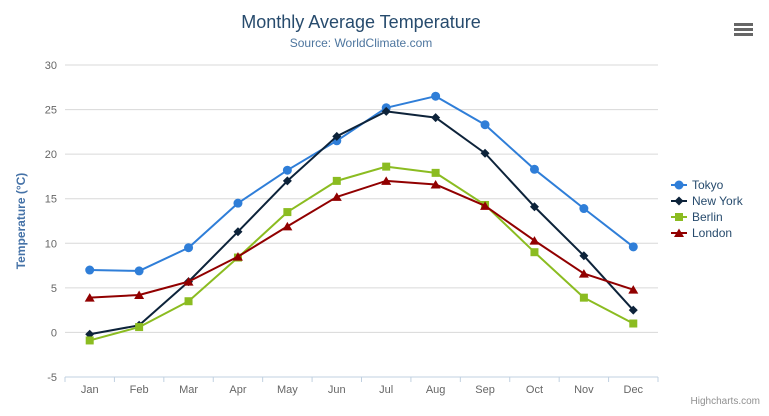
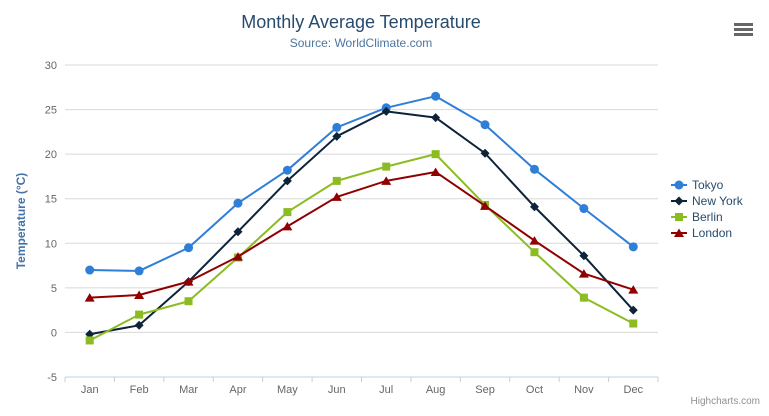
Berlin/Feb: 1 -> 2
Tokyo/Jun: 22 -> 23
Berlin/Aug: 18 -> 20
London/Aug: 17 -> 18
